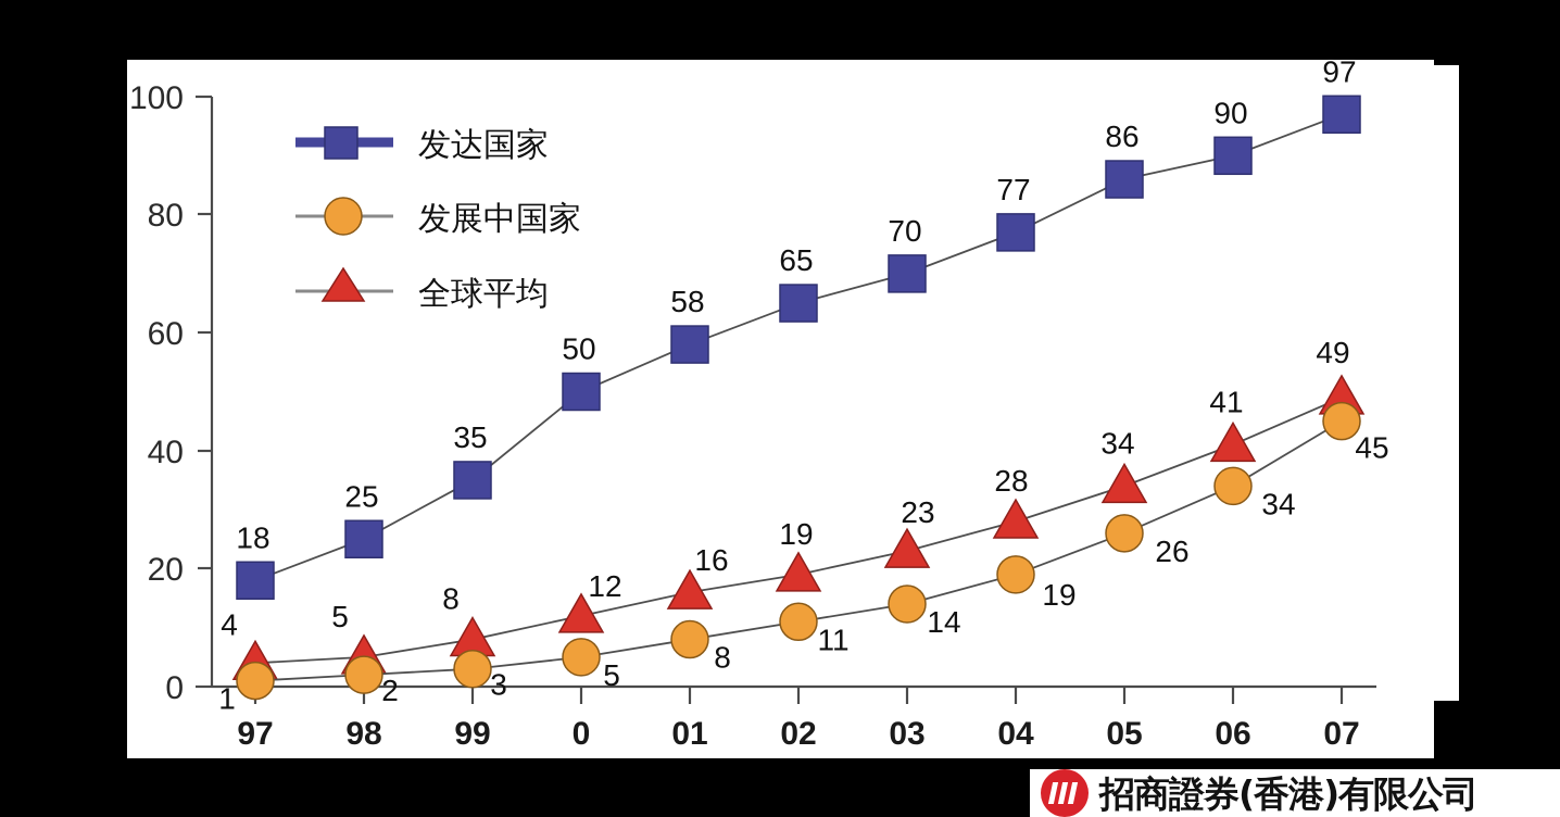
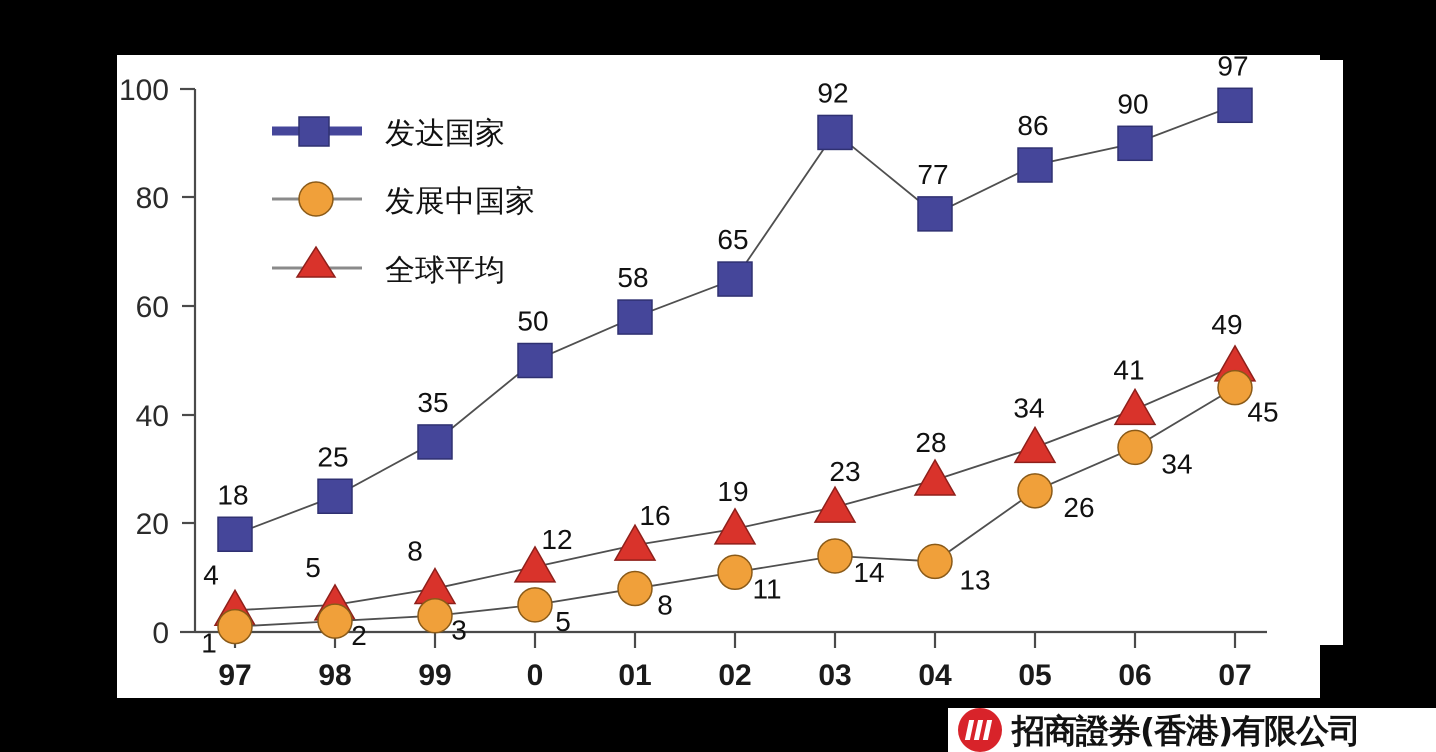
发达国家/03: 70 -> 92
发展中国家/04: 19 -> 13
